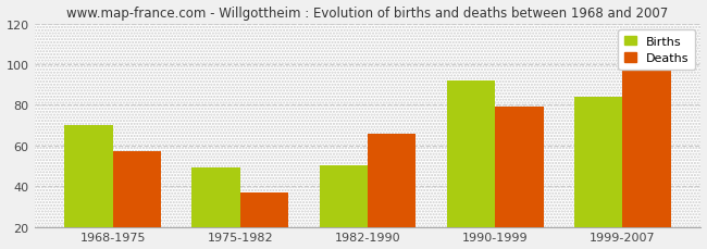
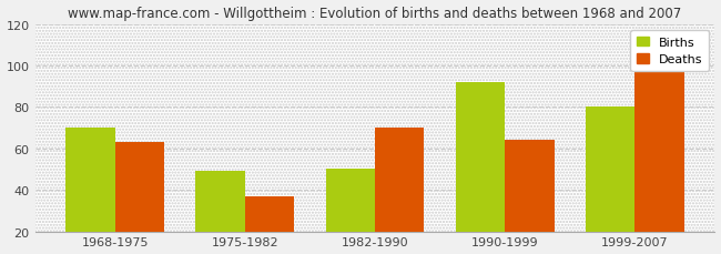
Deaths/1968-1975: 57 -> 63
Deaths/1982-1990: 66 -> 70
Deaths/1990-1999: 79 -> 64
Births/1999-2007: 84 -> 80
